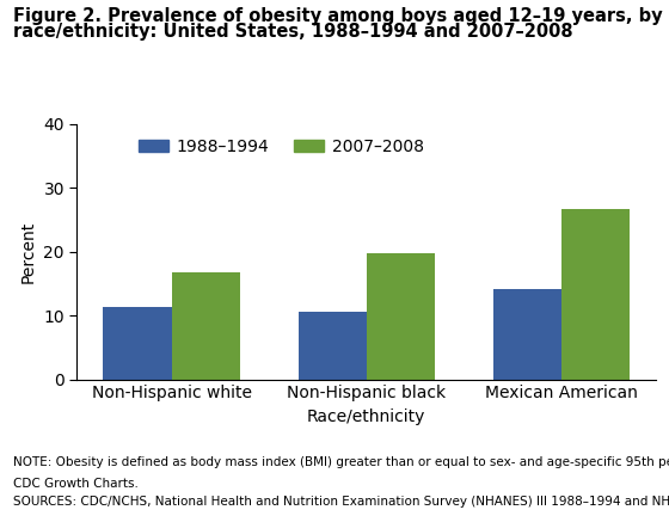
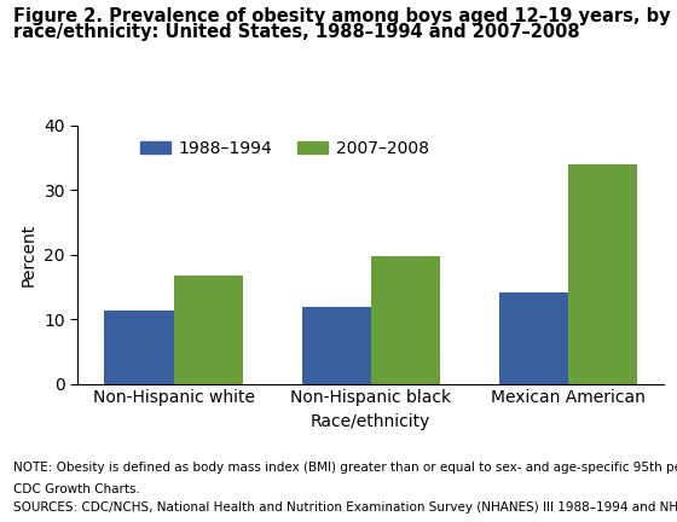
1988–1994/Non-Hispanic black: 10.5 -> 11.8
2007–2008/Mexican American: 26.7 -> 34.0
